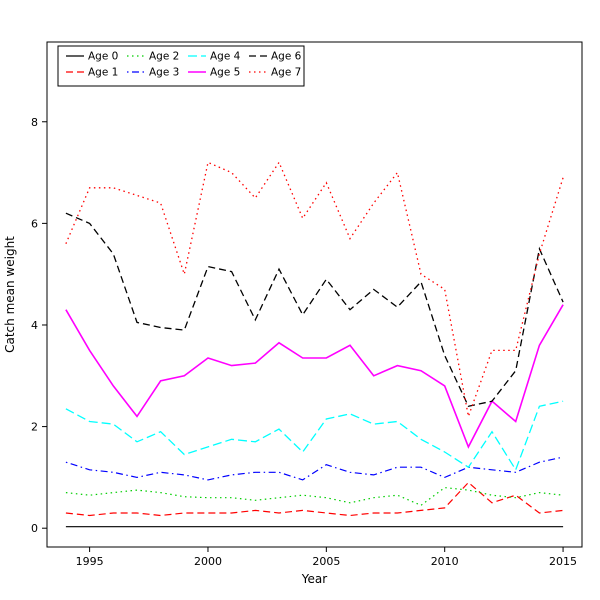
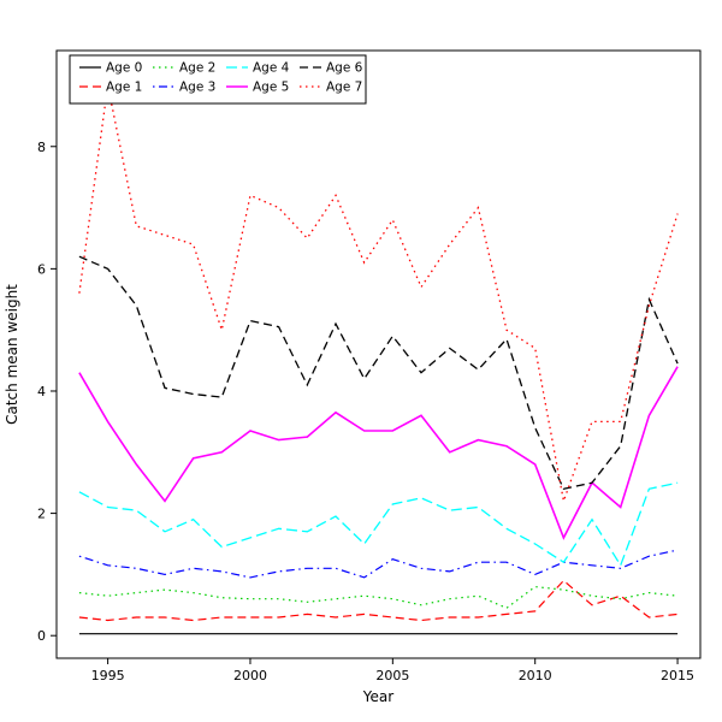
Age 7/1995: 6.7 -> 9.0
